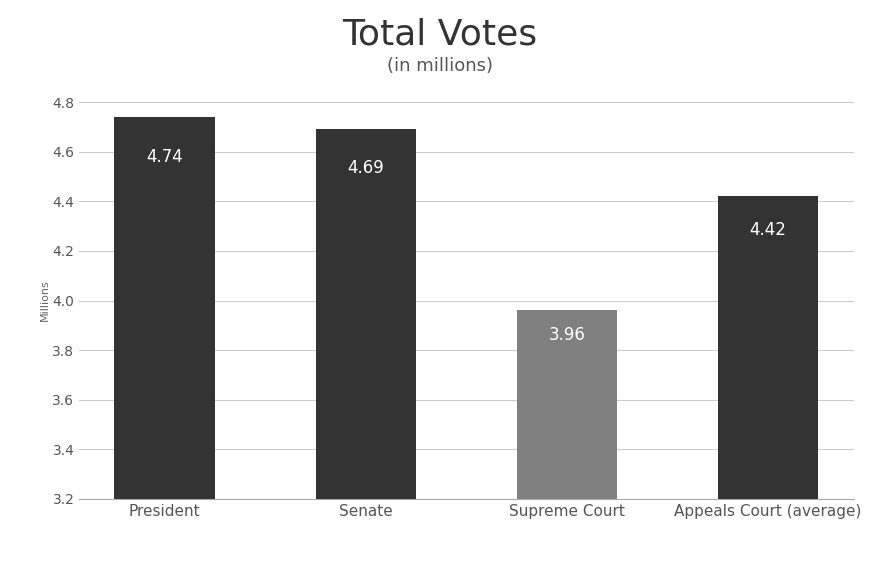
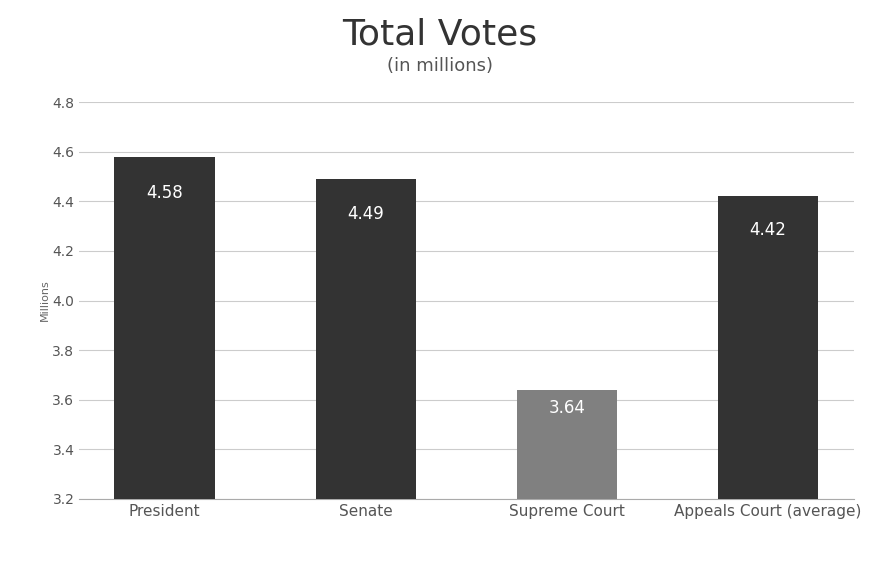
President: 4.74 -> 4.58
Senate: 4.69 -> 4.49
Supreme Court: 3.96 -> 3.64
